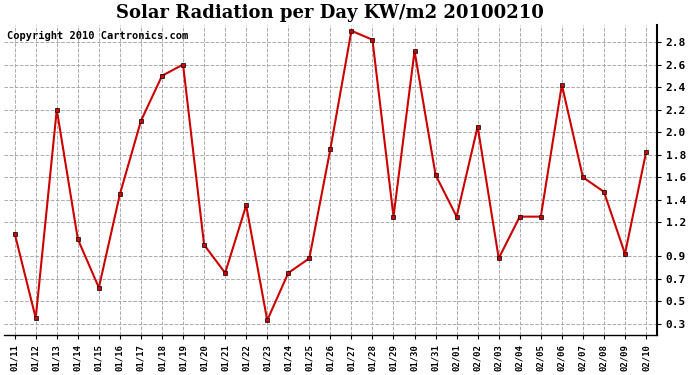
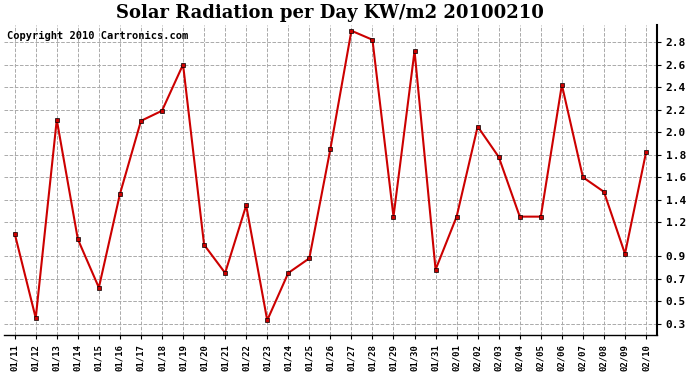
01/13: 2.20 -> 2.11
01/18: 2.50 -> 2.19
01/31: 1.62 -> 0.78
02/03: 0.88 -> 1.78
